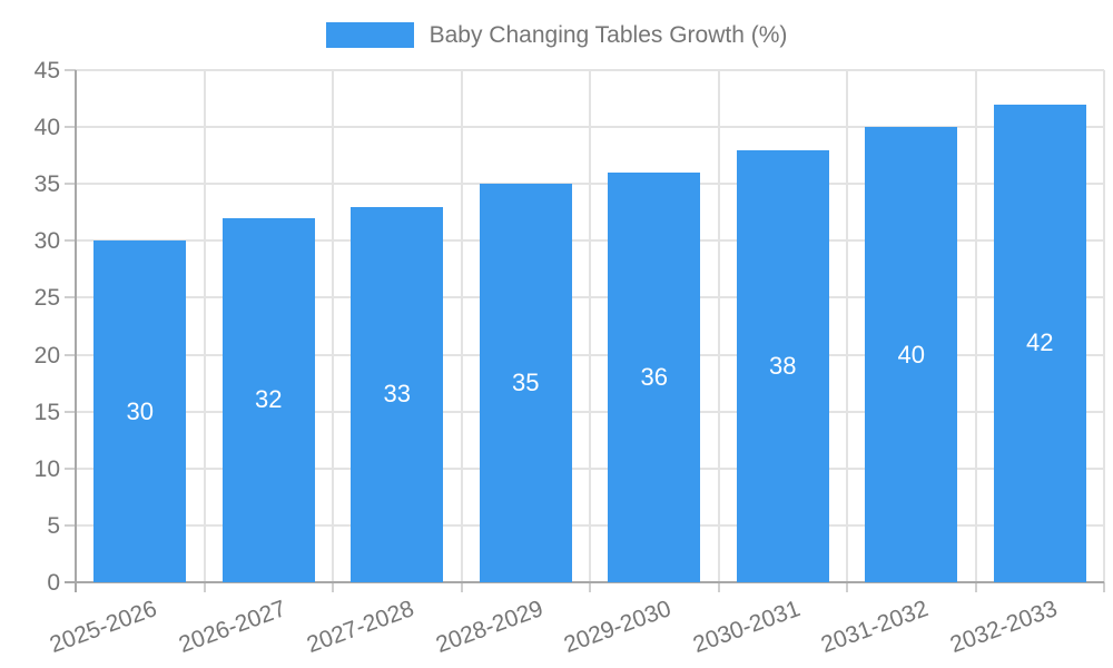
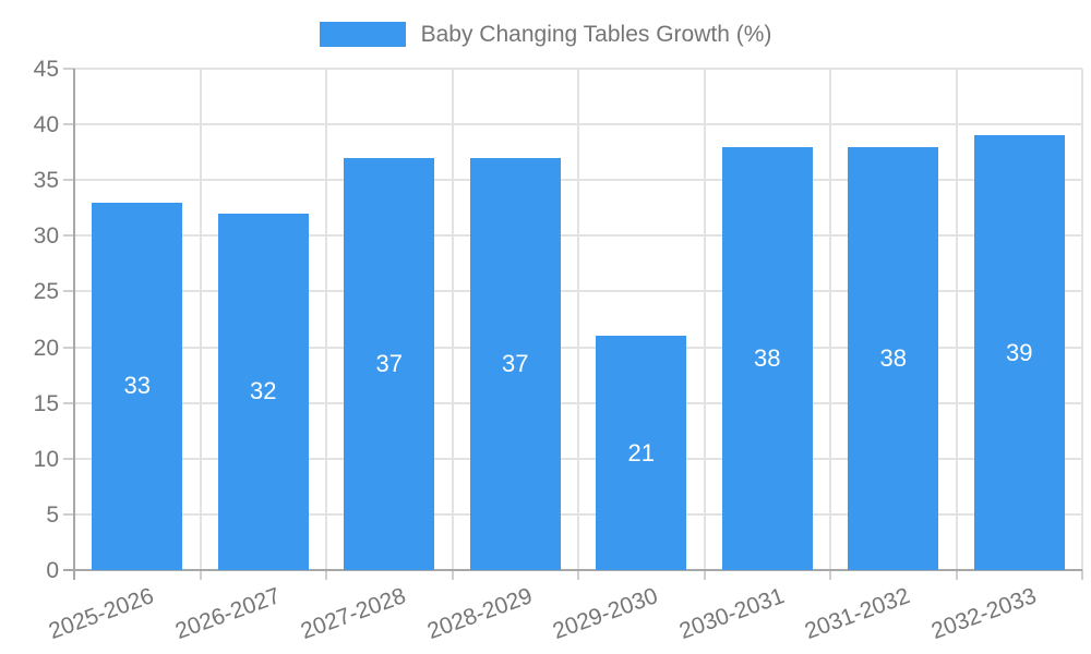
2025-2026: 30 -> 33
2027-2028: 33 -> 37
2028-2029: 35 -> 37
2029-2030: 36 -> 21
2031-2032: 40 -> 38
2032-2033: 42 -> 39
